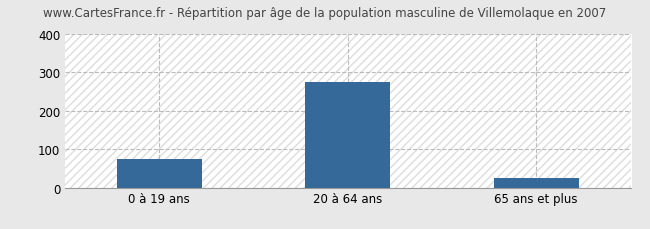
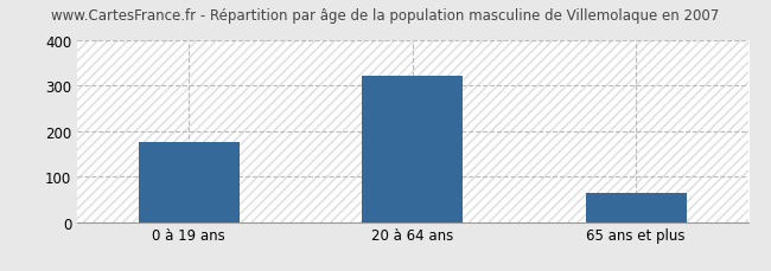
0 à 19 ans: 75 -> 175
20 à 64 ans: 275 -> 320
65 ans et plus: 25 -> 65
